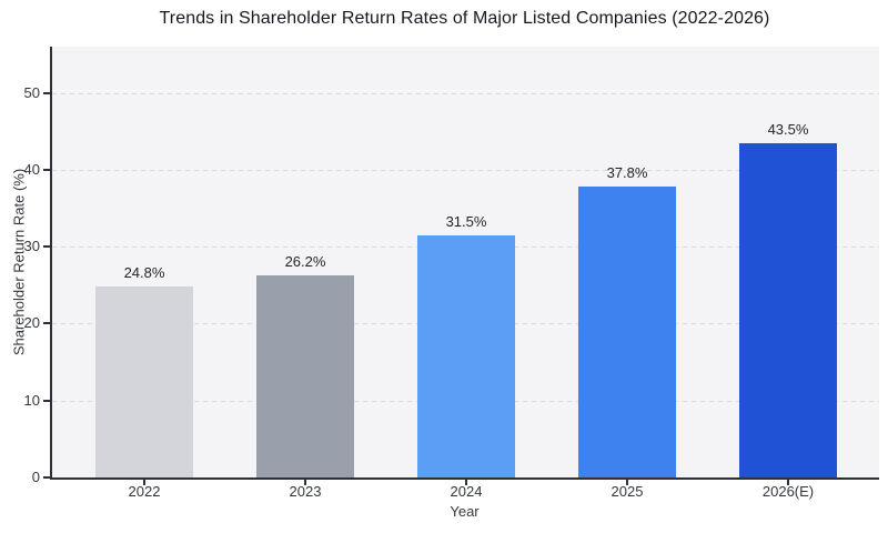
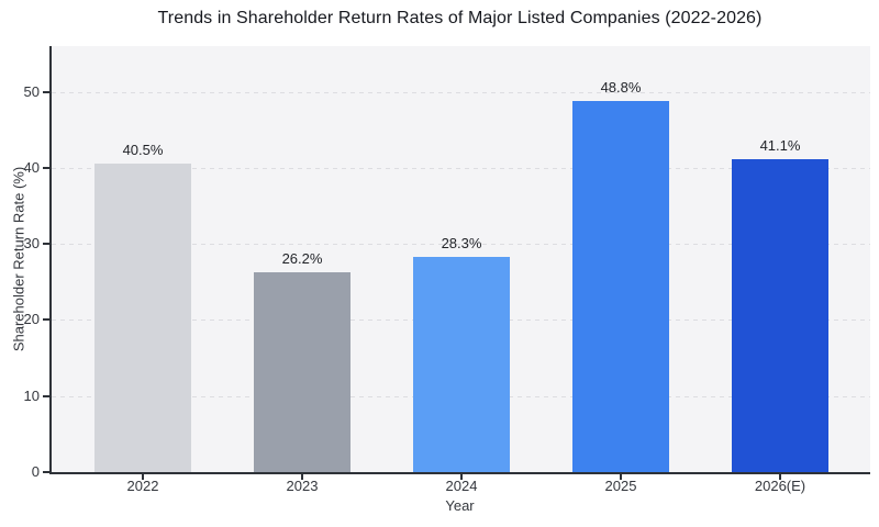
2022: 24.8% -> 40.5%
2024: 31.5% -> 28.3%
2025: 37.8% -> 48.8%
2026(E): 43.5% -> 41.1%
